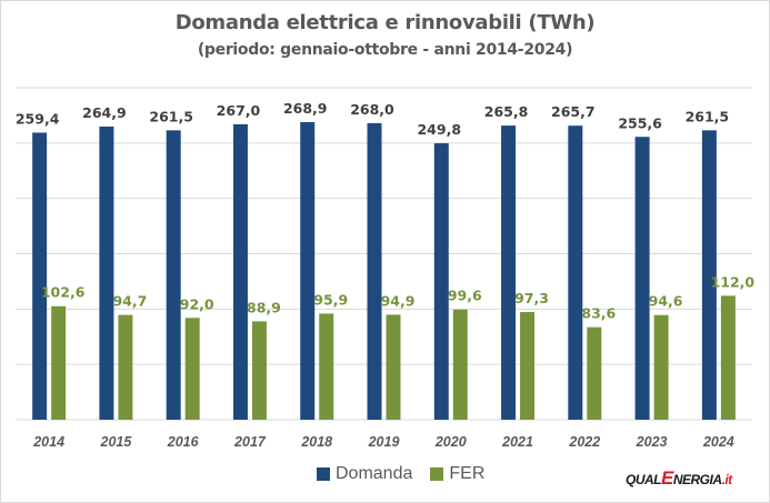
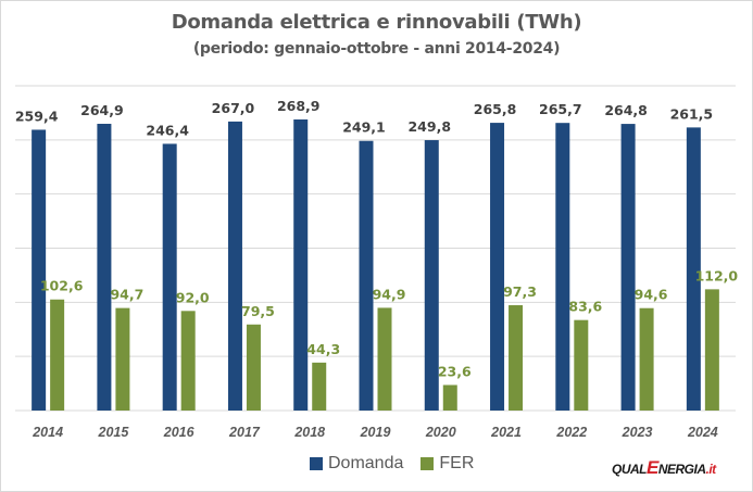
Domanda/2016: 261,5 -> 246,4
FER/2017: 88,9 -> 79,5
FER/2018: 95,9 -> 44,3
Domanda/2019: 268,0 -> 249,1
FER/2020: 99,6 -> 23,6
Domanda/2023: 255,6 -> 264,8
